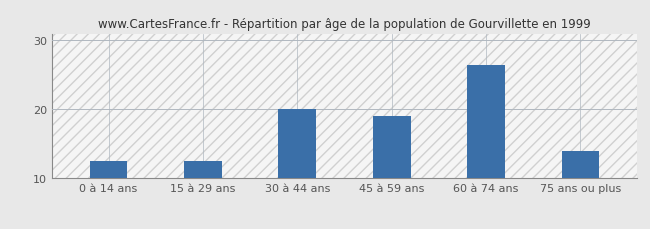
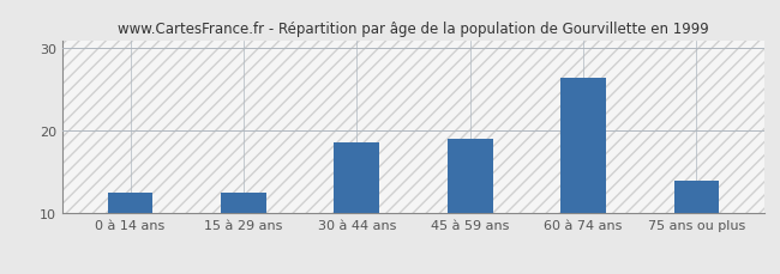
30 à 44 ans: 20.0 -> 18.6
